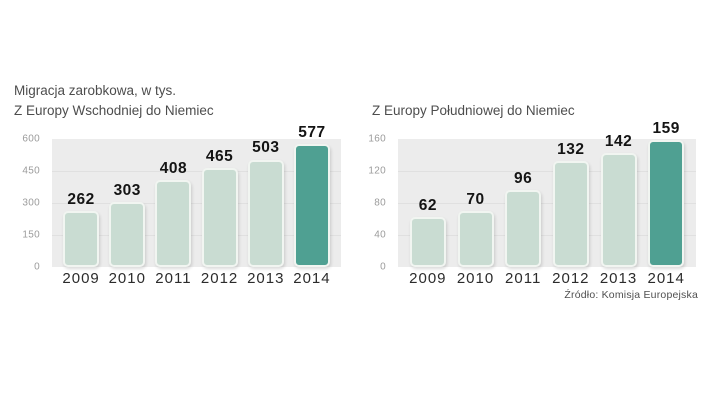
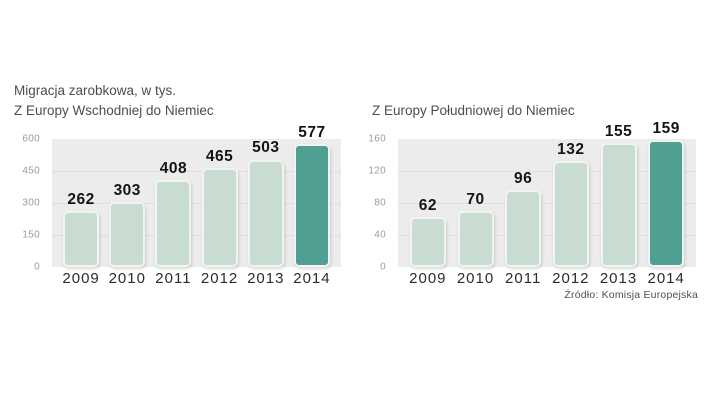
Z Europy Południowej do Niemiec/2013: 142 -> 155
